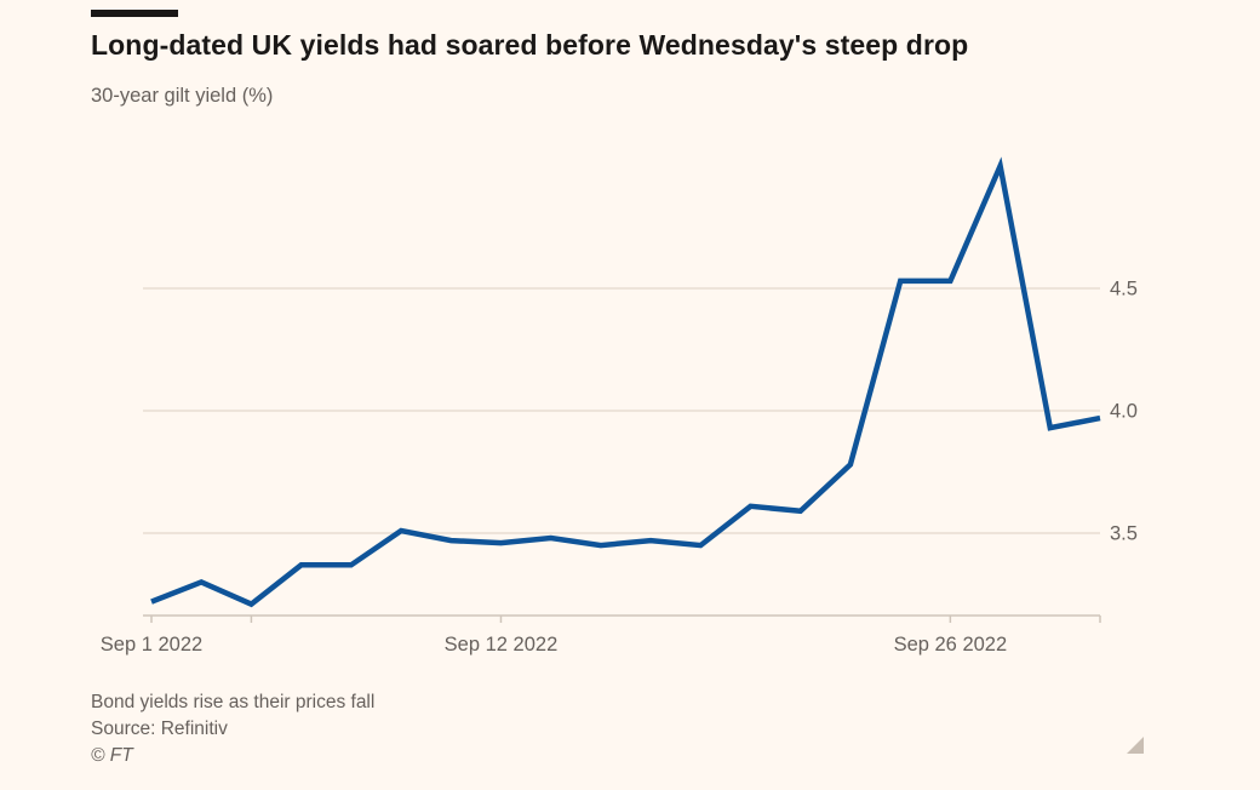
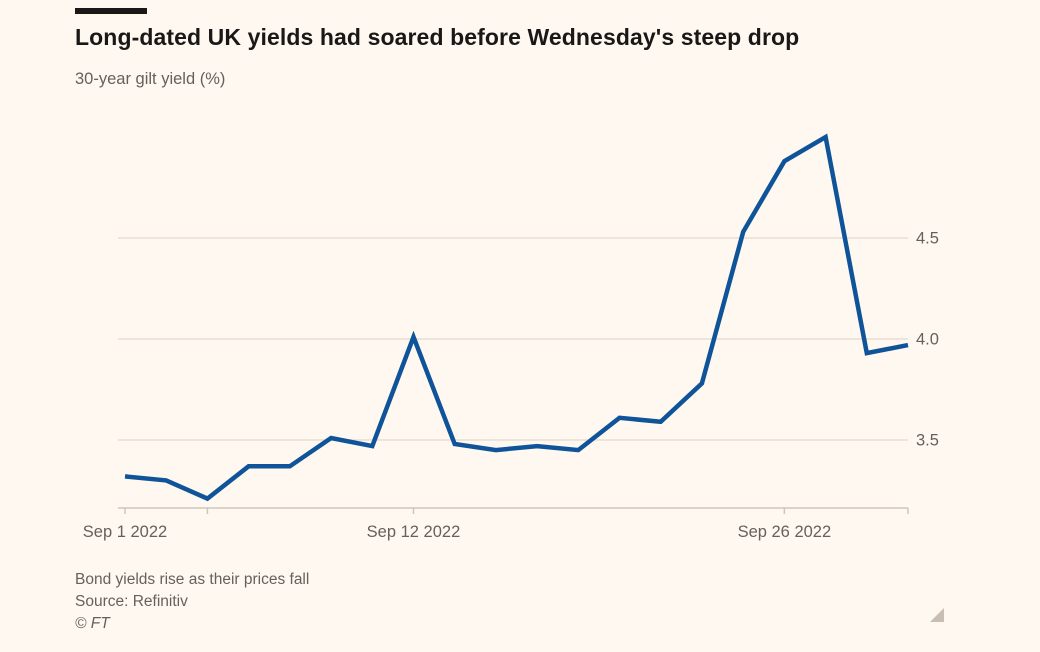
Sep 1 2022: 3.22 -> 3.32
Sep 12 2022: 3.46 -> 4.01
Sep 26 2022: 4.53 -> 4.88
